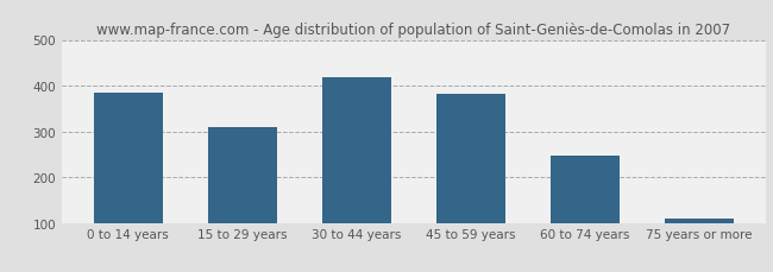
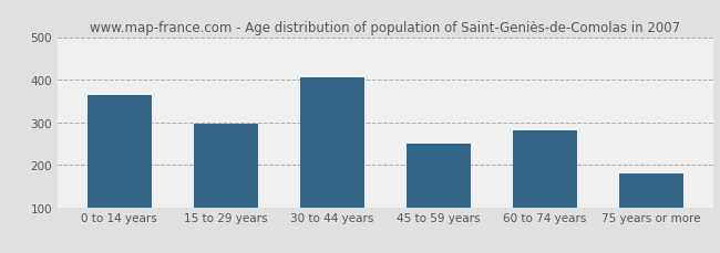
0 to 14 years: 385 -> 365
15 to 29 years: 309 -> 295
30 to 44 years: 418 -> 405
45 to 59 years: 381 -> 250
60 to 74 years: 248 -> 280
75 years or more: 109 -> 180
